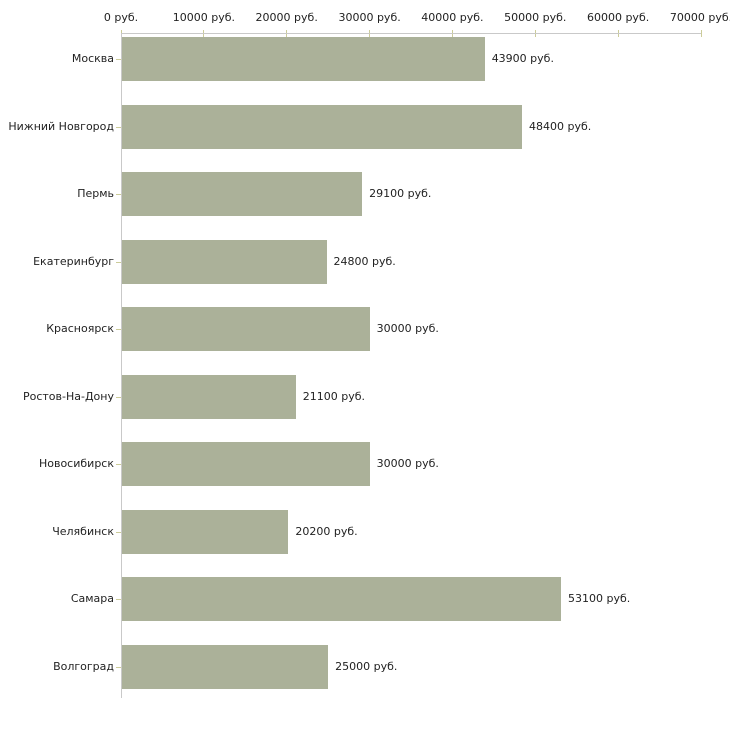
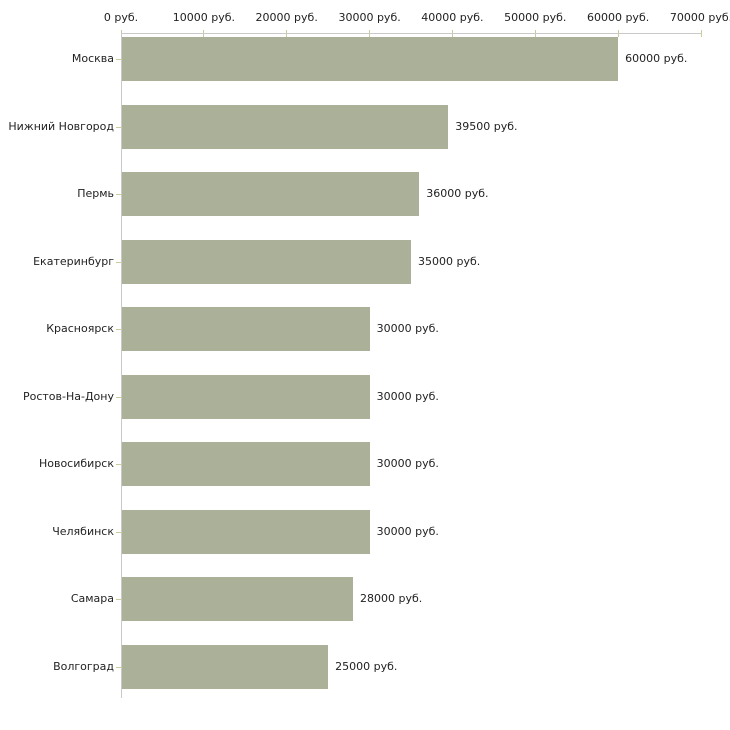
Москва: 43900 -> 60000
Нижний Новгород: 48400 -> 39500
Пермь: 29100 -> 36000
Екатеринбург: 24800 -> 35000
Ростов-На-Дону: 21100 -> 30000
Челябинск: 20200 -> 30000
Самара: 53100 -> 28000
